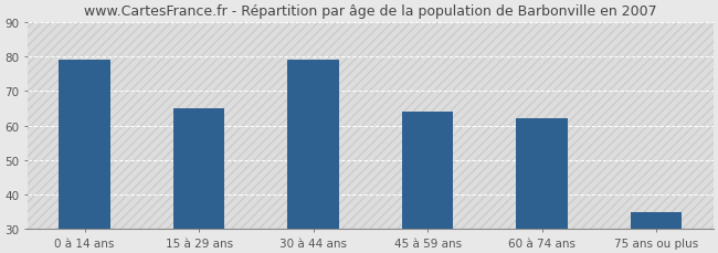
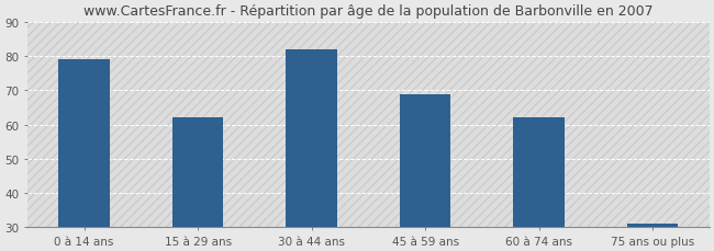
15 à 29 ans: 65 -> 62
30 à 44 ans: 79 -> 82
45 à 59 ans: 64 -> 69
75 ans ou plus: 35 -> 31
